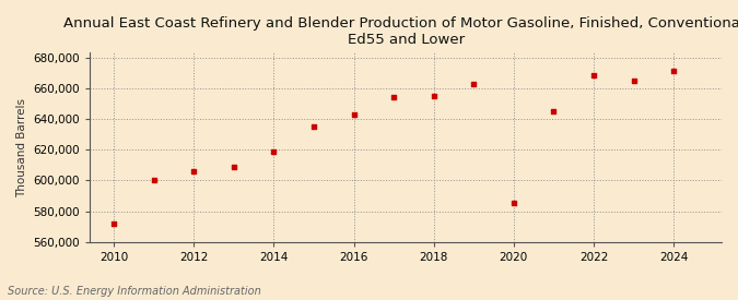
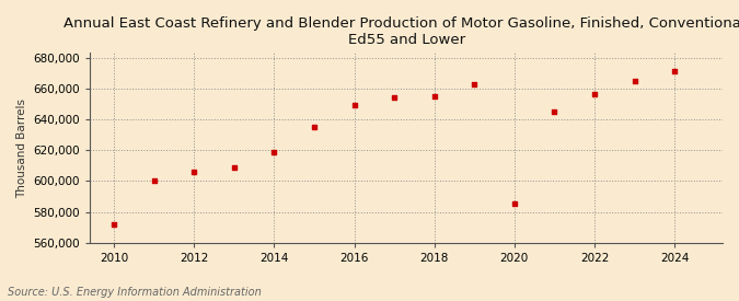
2016: 643,000 -> 649,000
2022: 668,000 -> 656,000
